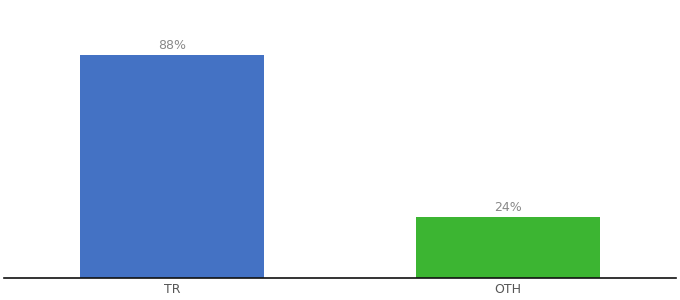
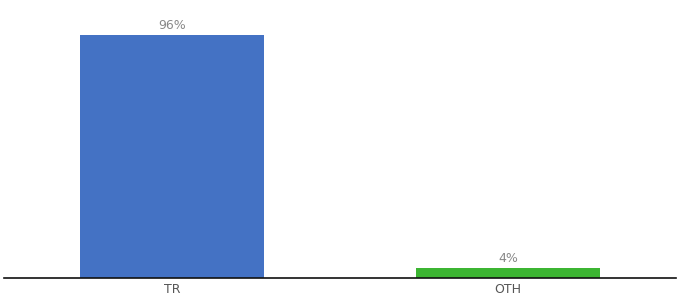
TR: 88% -> 96%
OTH: 24% -> 4%
